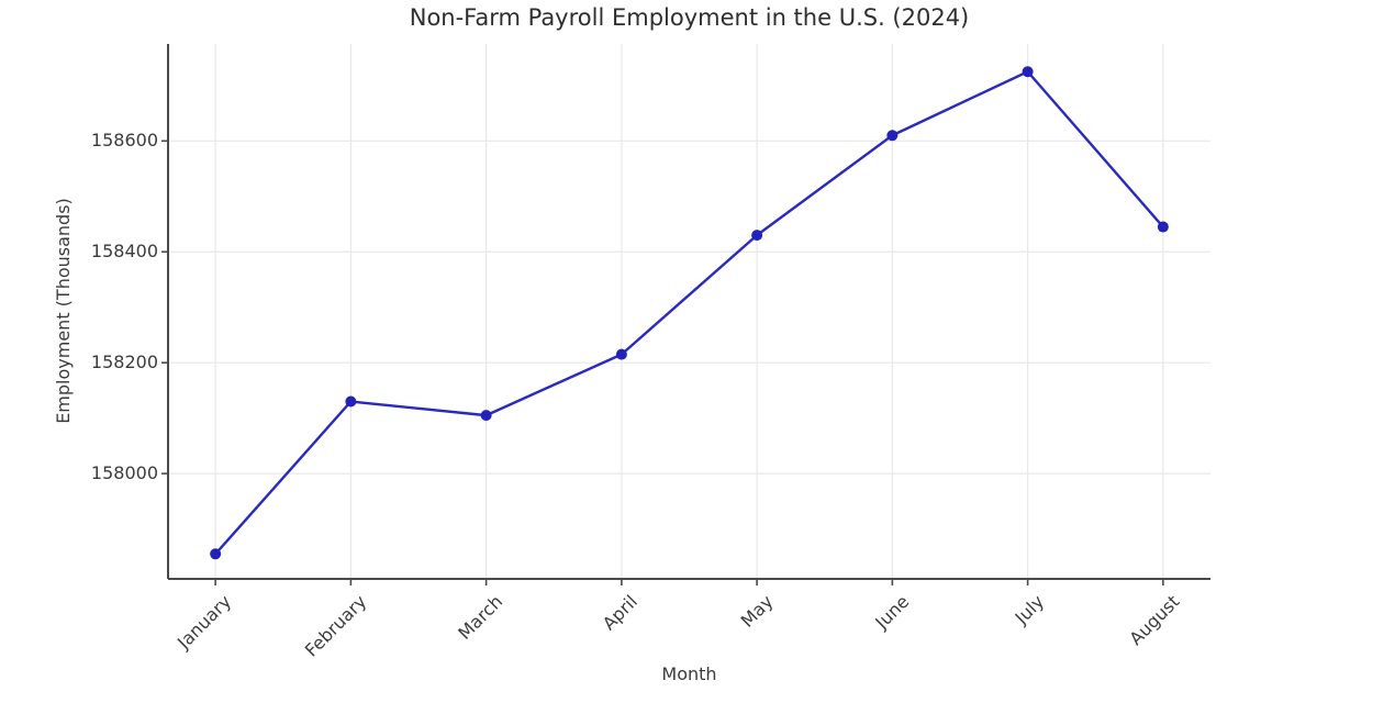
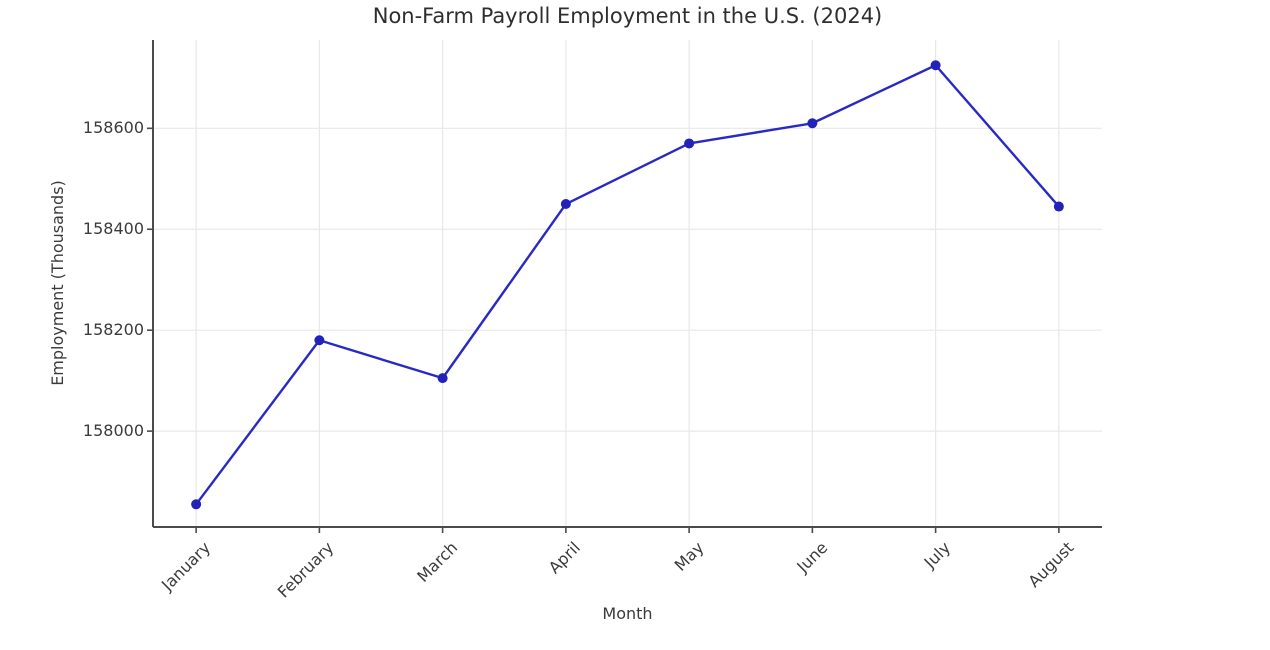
February: 158130 -> 158180
April: 158220 -> 158450
May: 158430 -> 158570
